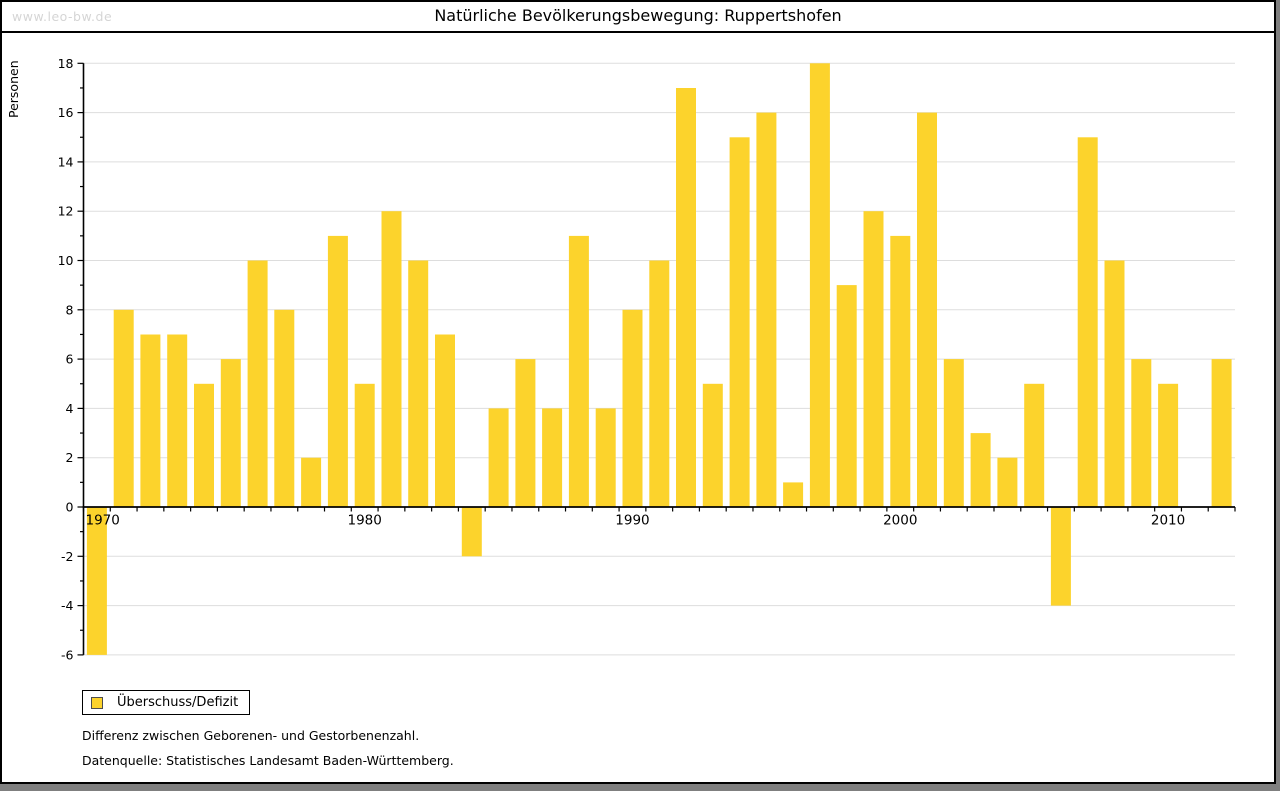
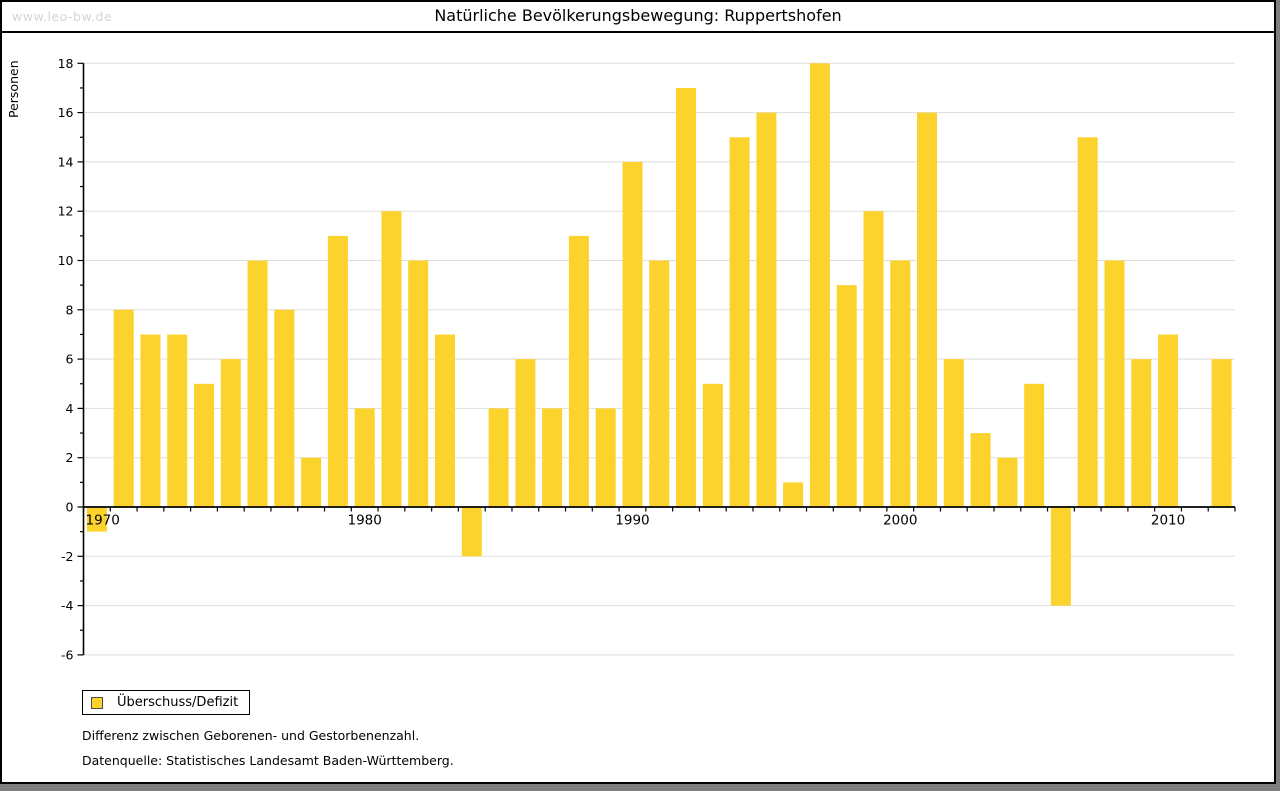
1970: -6 -> -1
1980: 5 -> 4
1990: 8 -> 14
2000: 11 -> 10
2010: 5 -> 7
